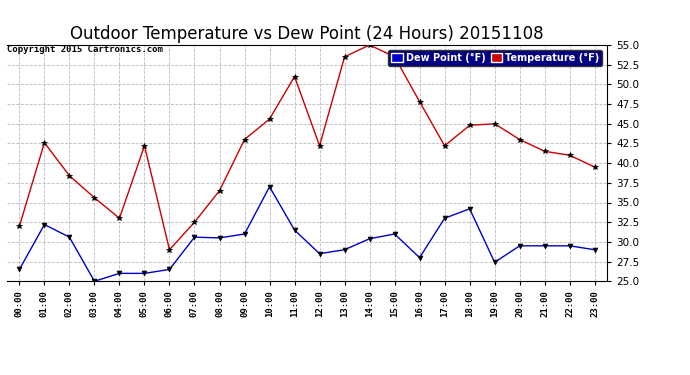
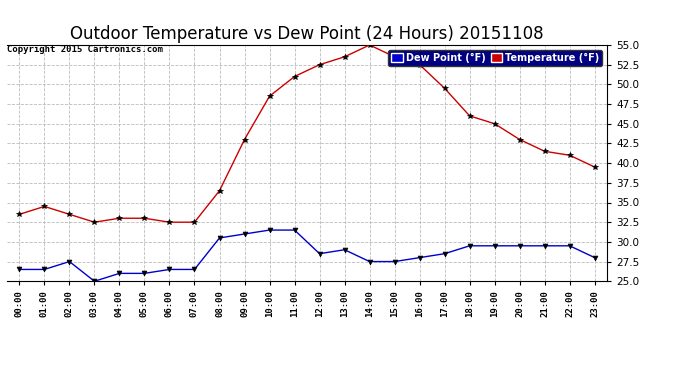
Temperature (°F)/00:00: 32.0 -> 33.5
Temperature (°F)/01:00: 42.6 -> 34.5
Dew Point (°F)/01:00: 32.2 -> 26.5
Temperature (°F)/02:00: 38.4 -> 33.5
Dew Point (°F)/02:00: 30.6 -> 27.5
Temperature (°F)/03:00: 35.6 -> 32.5
Temperature (°F)/05:00: 42.2 -> 33.0
Temperature (°F)/06:00: 29.0 -> 32.5
Dew Point (°F)/07:00: 30.6 -> 26.5
Temperature (°F)/10:00: 45.6 -> 48.5
Dew Point (°F)/10:00: 37.0 -> 31.5
Temperature (°F)/12:00: 42.2 -> 52.5
Dew Point (°F)/14:00: 30.4 -> 27.5
Dew Point (°F)/15:00: 31.0 -> 27.5
Temperature (°F)/16:00: 47.8 -> 52.5
Temperature (°F)/17:00: 42.2 -> 49.5
Dew Point (°F)/17:00: 33.0 -> 28.5
Temperature (°F)/18:00: 44.8 -> 46.0
Dew Point (°F)/18:00: 34.2 -> 29.5
Dew Point (°F)/19:00: 27.4 -> 29.5
Dew Point (°F)/23:00: 29.0 -> 28.0
